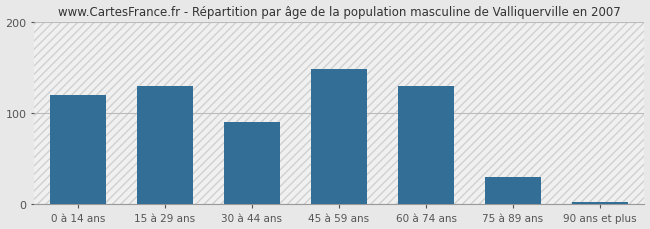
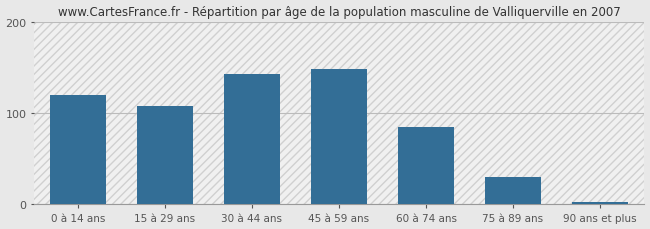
15 à 29 ans: 130 -> 108
30 à 44 ans: 90 -> 143
60 à 74 ans: 130 -> 85
